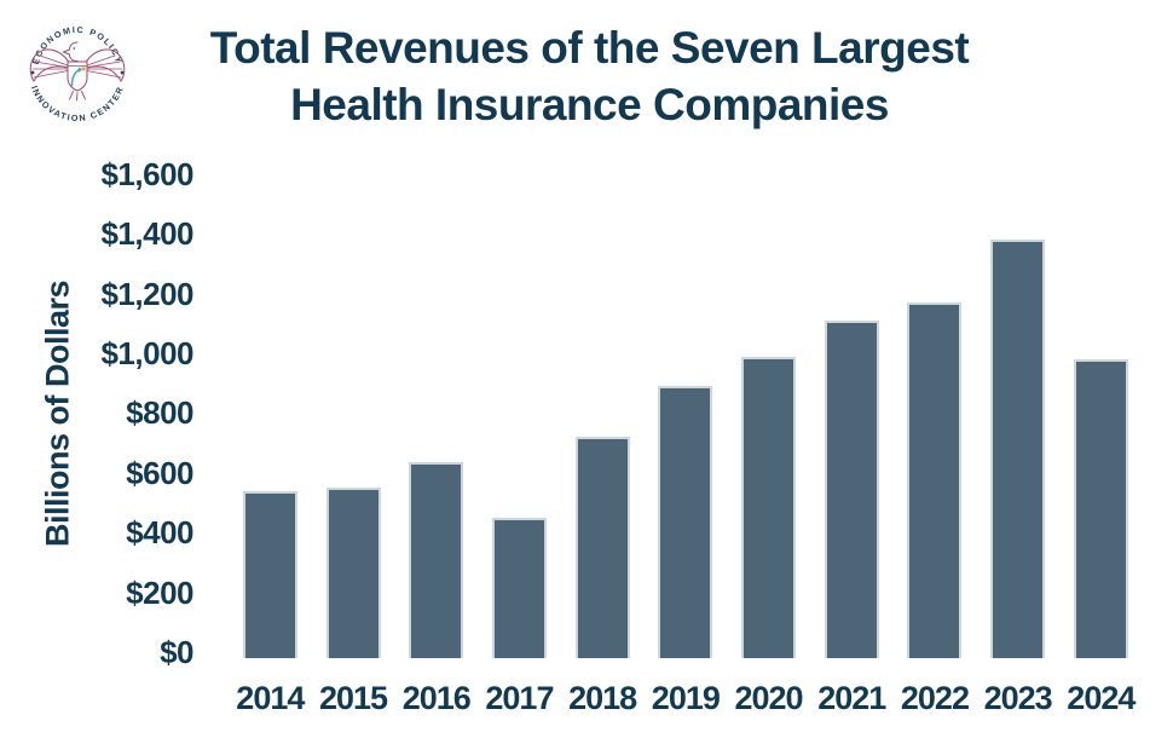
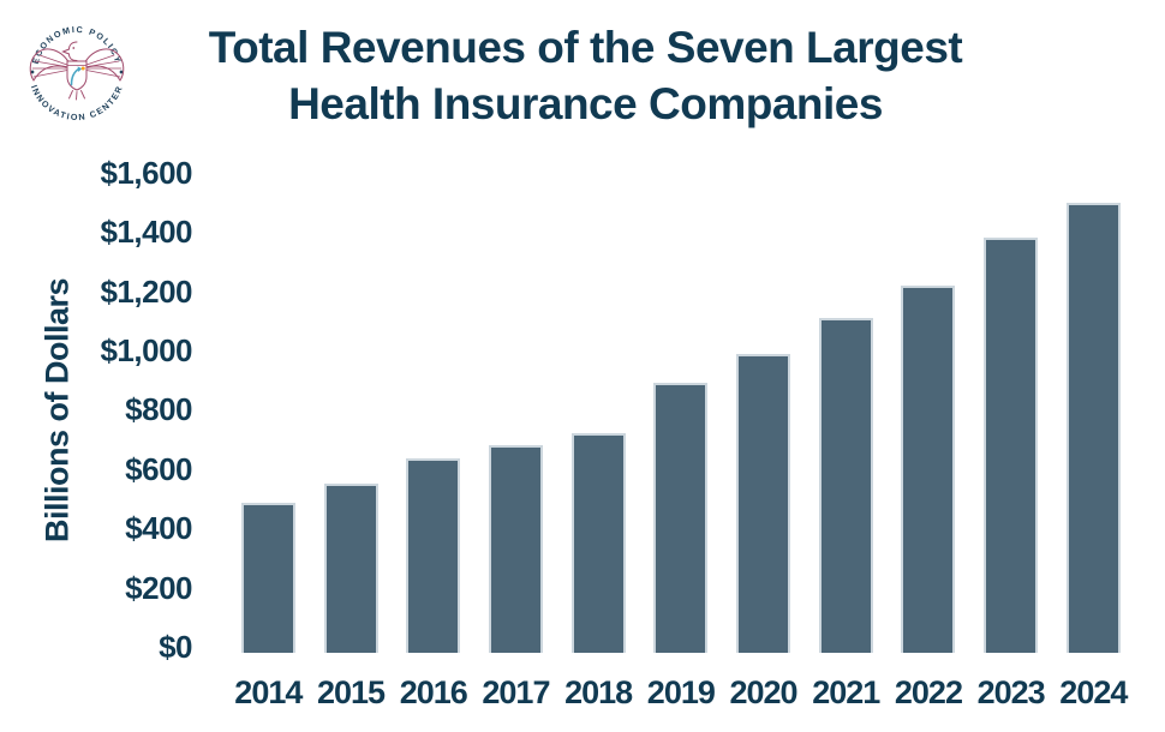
2014: $560 -> $500
2017: $470 -> $700
2022: $1190 -> $1240
2024: $1000 -> $1520
